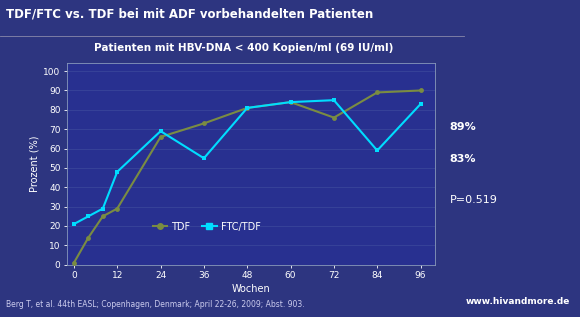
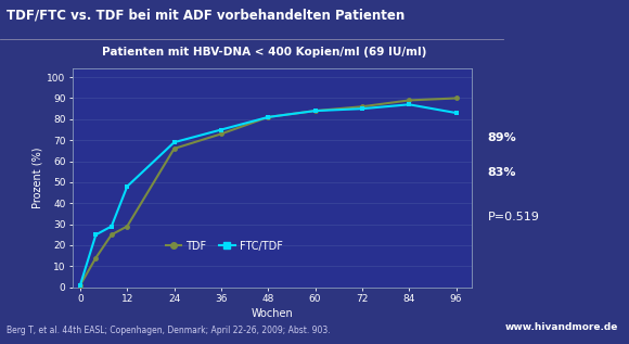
FTC/TDF/0: 21 -> 1
FTC/TDF/36: 55 -> 75
TDF/72: 76 -> 86
FTC/TDF/84: 59 -> 87
